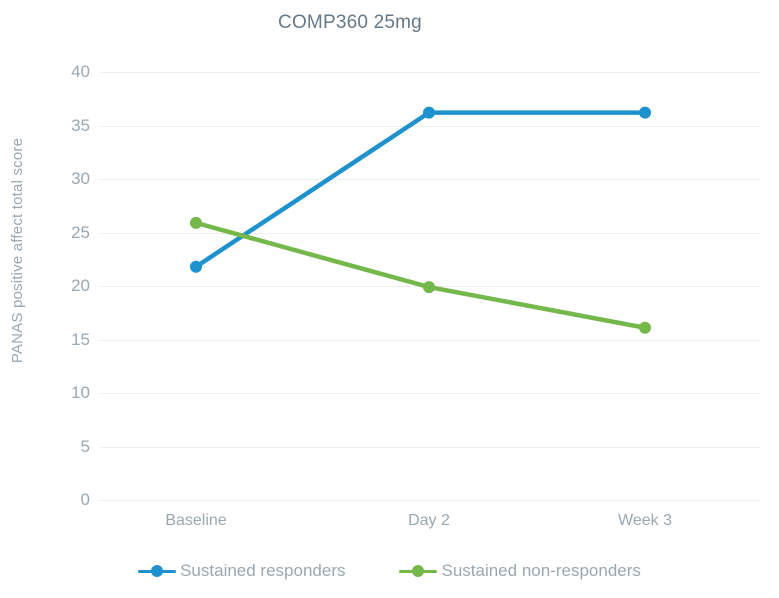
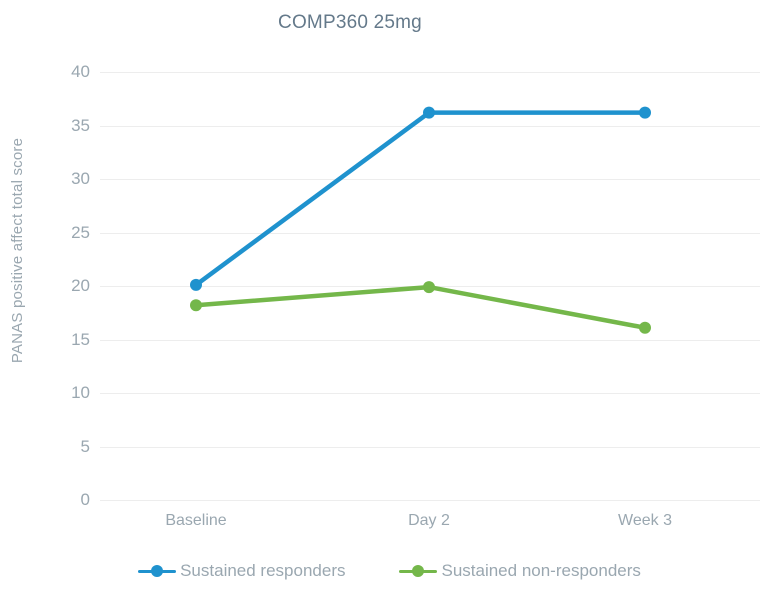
Sustained responders/Baseline: 21.8 -> 20.1
Sustained non-responders/Baseline: 25.9 -> 18.2
